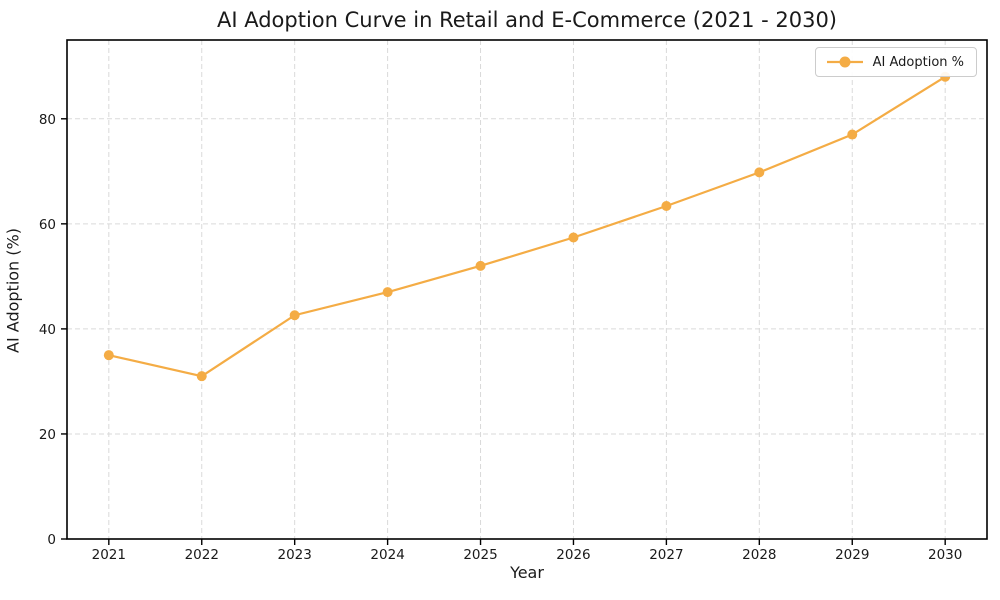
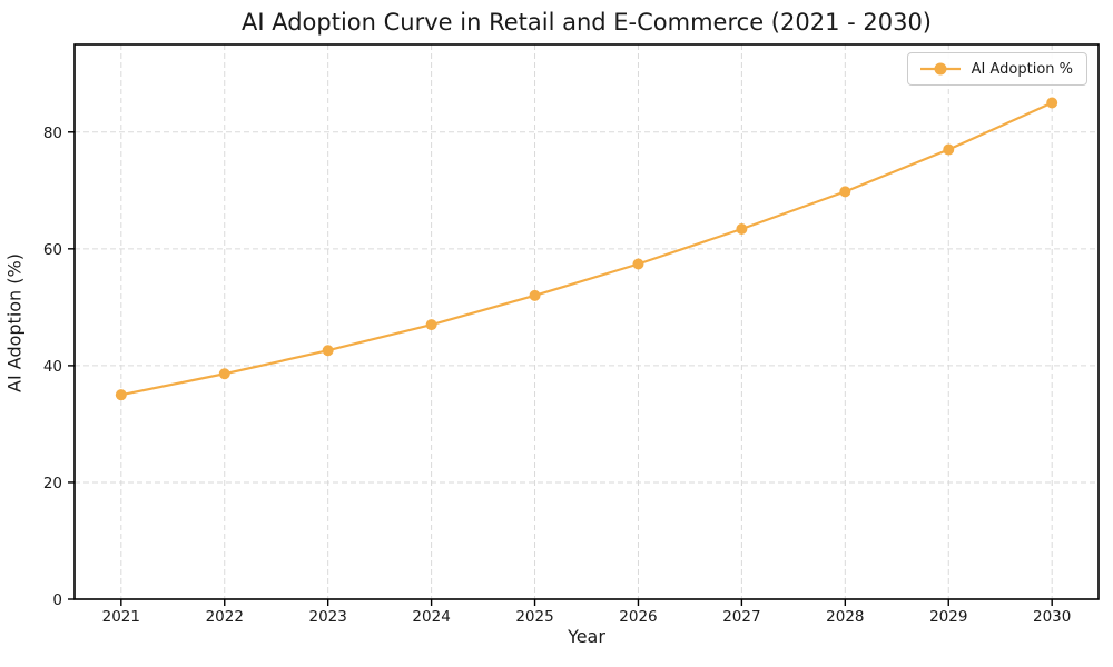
2022: 31 -> 39
2030: 88 -> 85
